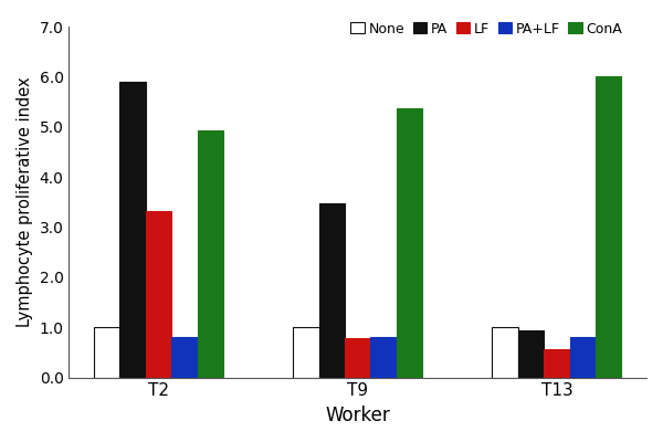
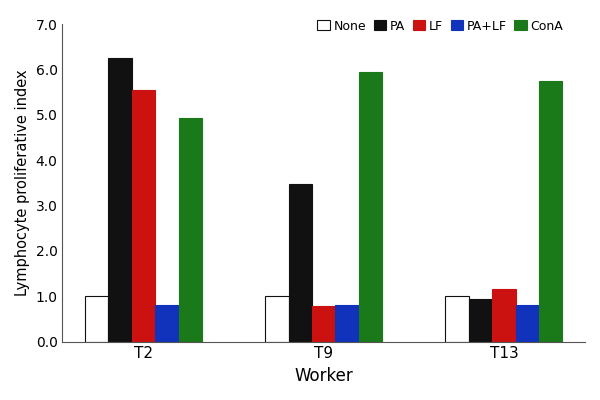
PA/T2: 5.90 -> 6.25
LF/T2: 3.32 -> 5.55
ConA/T9: 5.37 -> 5.95
LF/T13: 0.56 -> 1.15
ConA/T13: 6.00 -> 5.75
